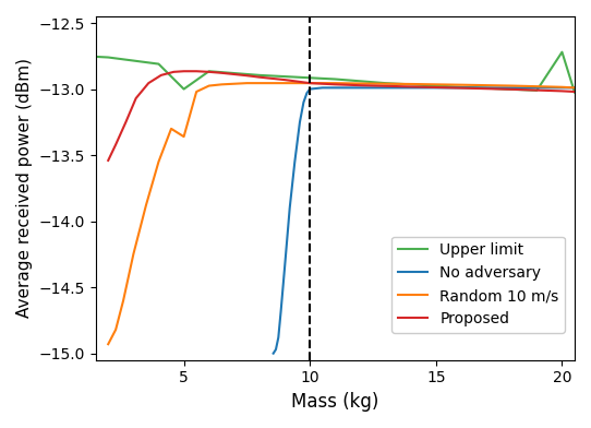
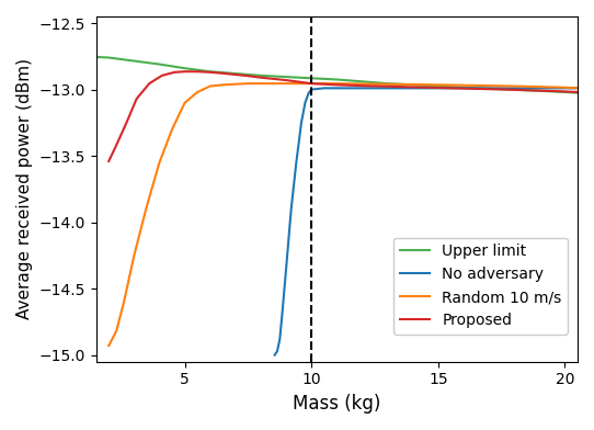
Upper limit/5: -13.00 -> -12.84
Random 10 m/s/5: -13.36 -> -13.10
Upper limit/20: -12.72 -> -13.02
